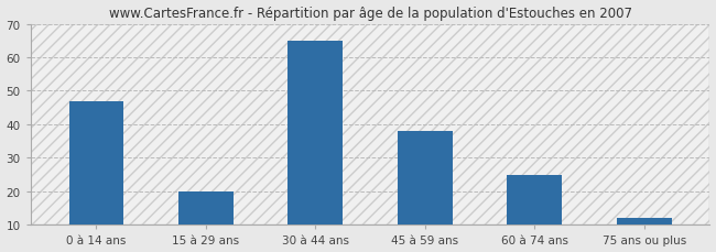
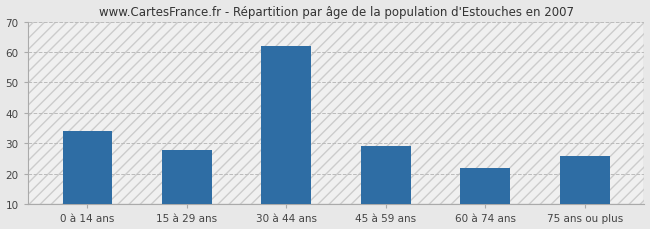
0 à 14 ans: 47 -> 34
15 à 29 ans: 20 -> 28
30 à 44 ans: 65 -> 62
45 à 59 ans: 38 -> 29
60 à 74 ans: 25 -> 22
75 ans ou plus: 12 -> 26
